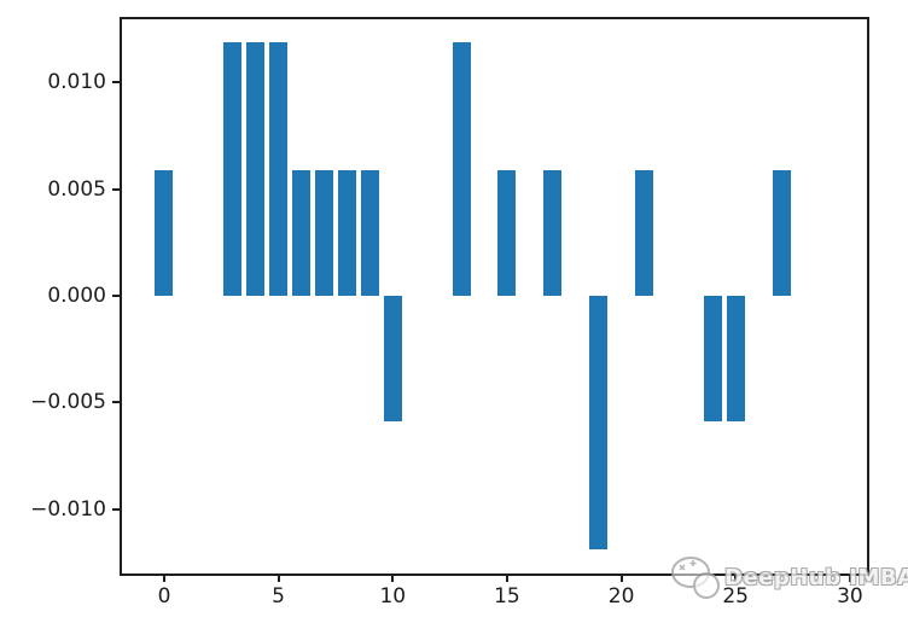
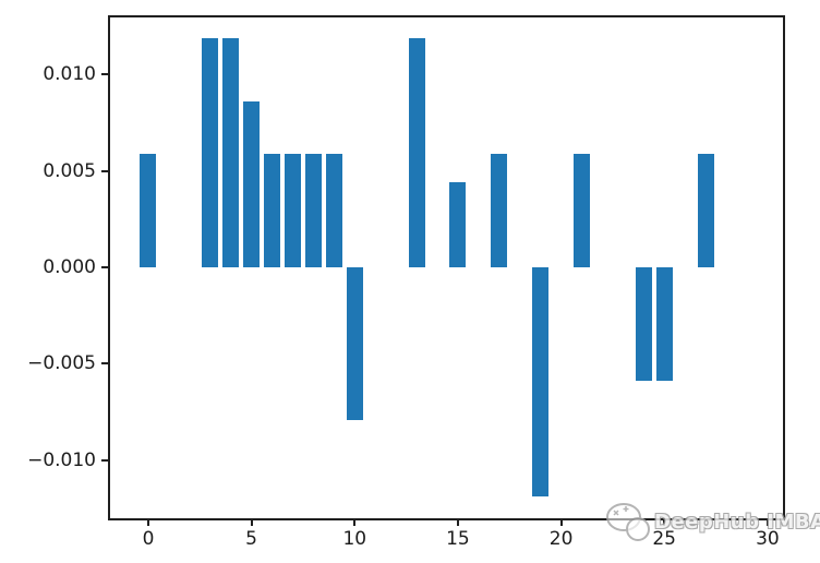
5: 0.0119 -> 0.0086
10: -0.0059 -> -0.0079
15: 0.0059 -> 0.0044
